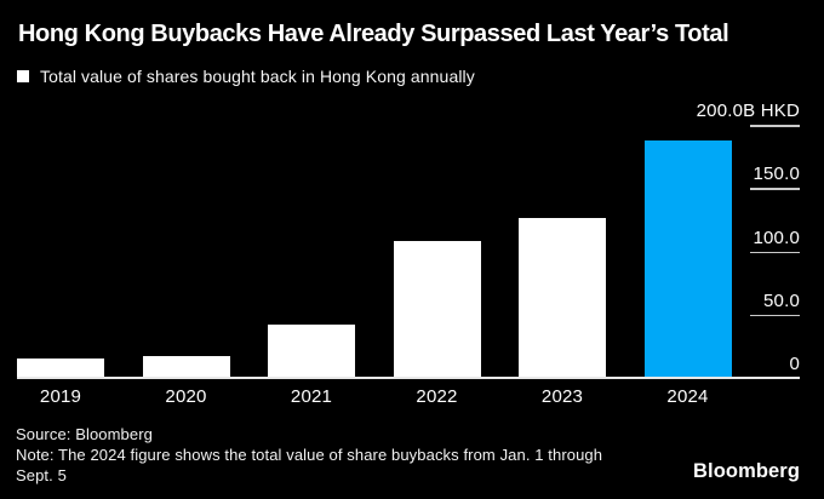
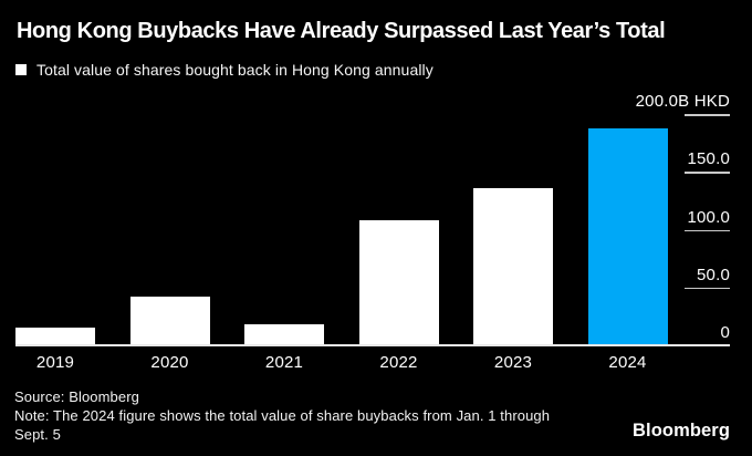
2020: 17 -> 42
2021: 42 -> 18
2023: 126 -> 136
